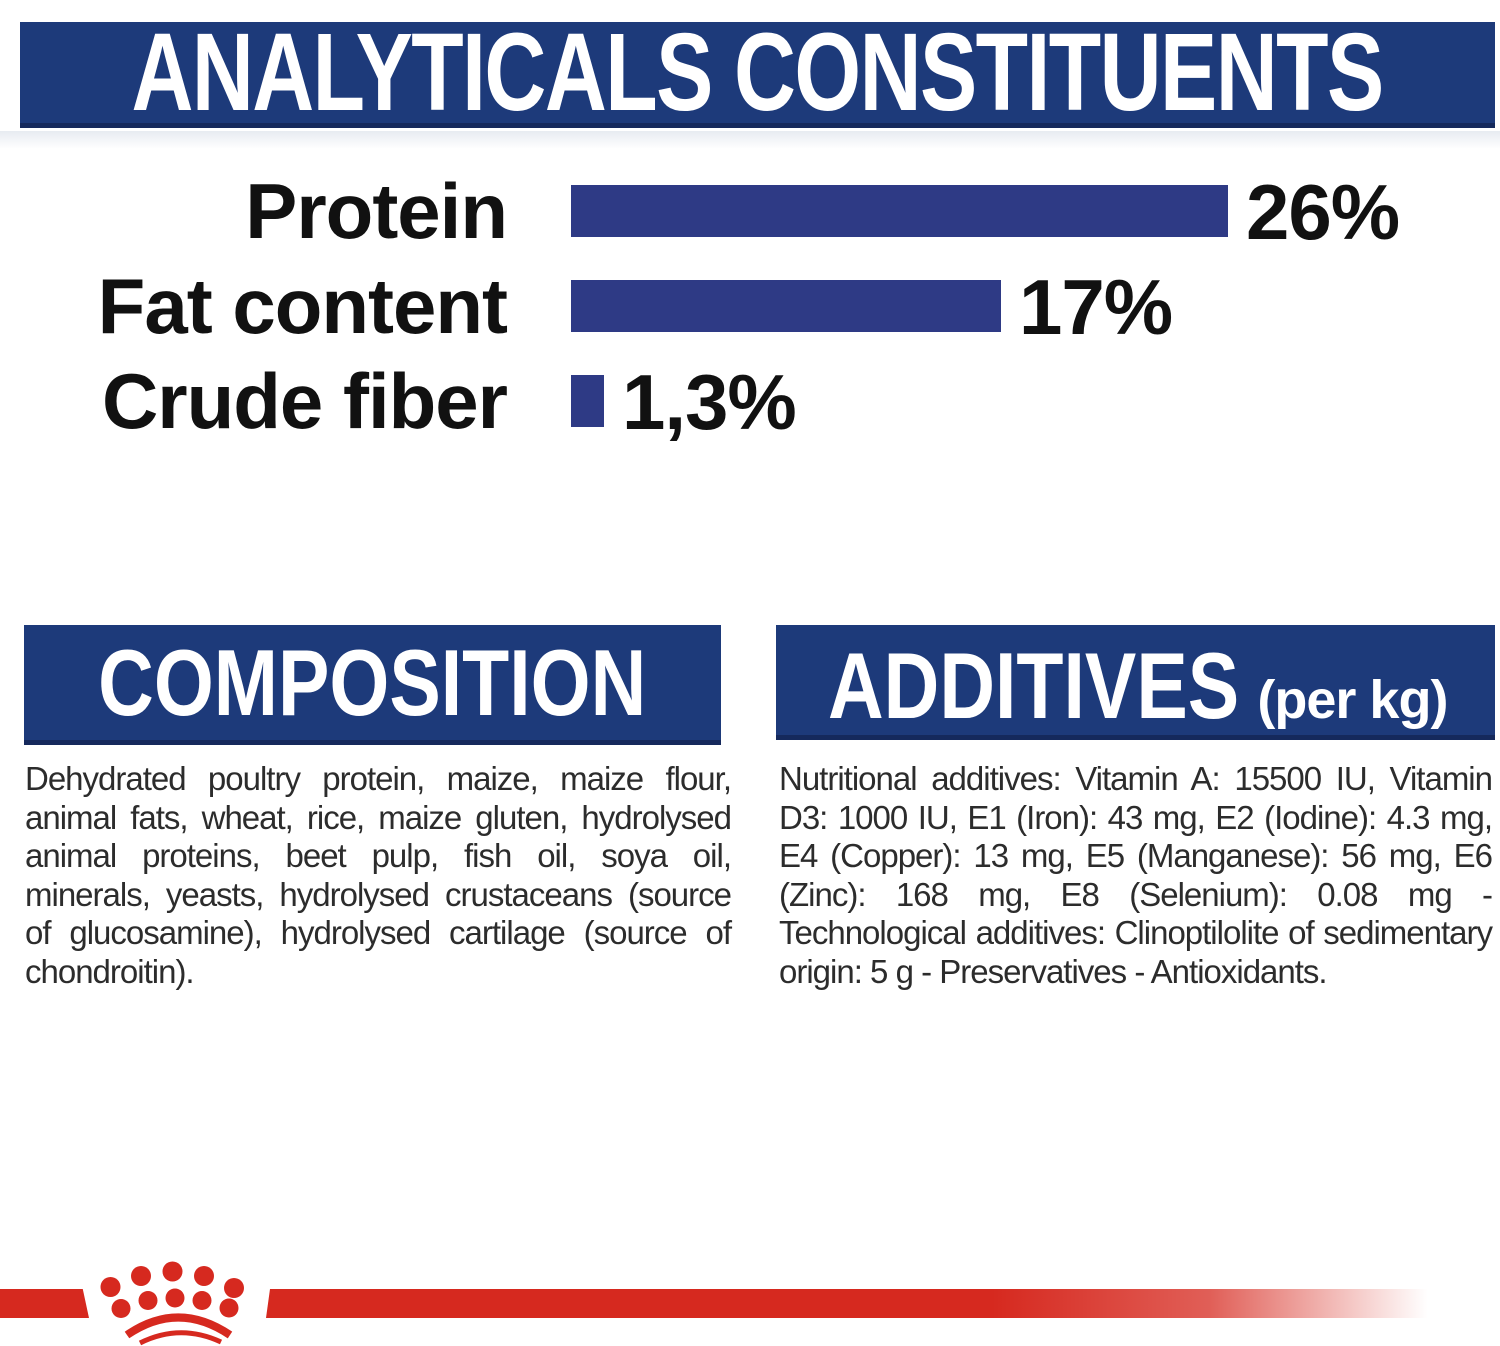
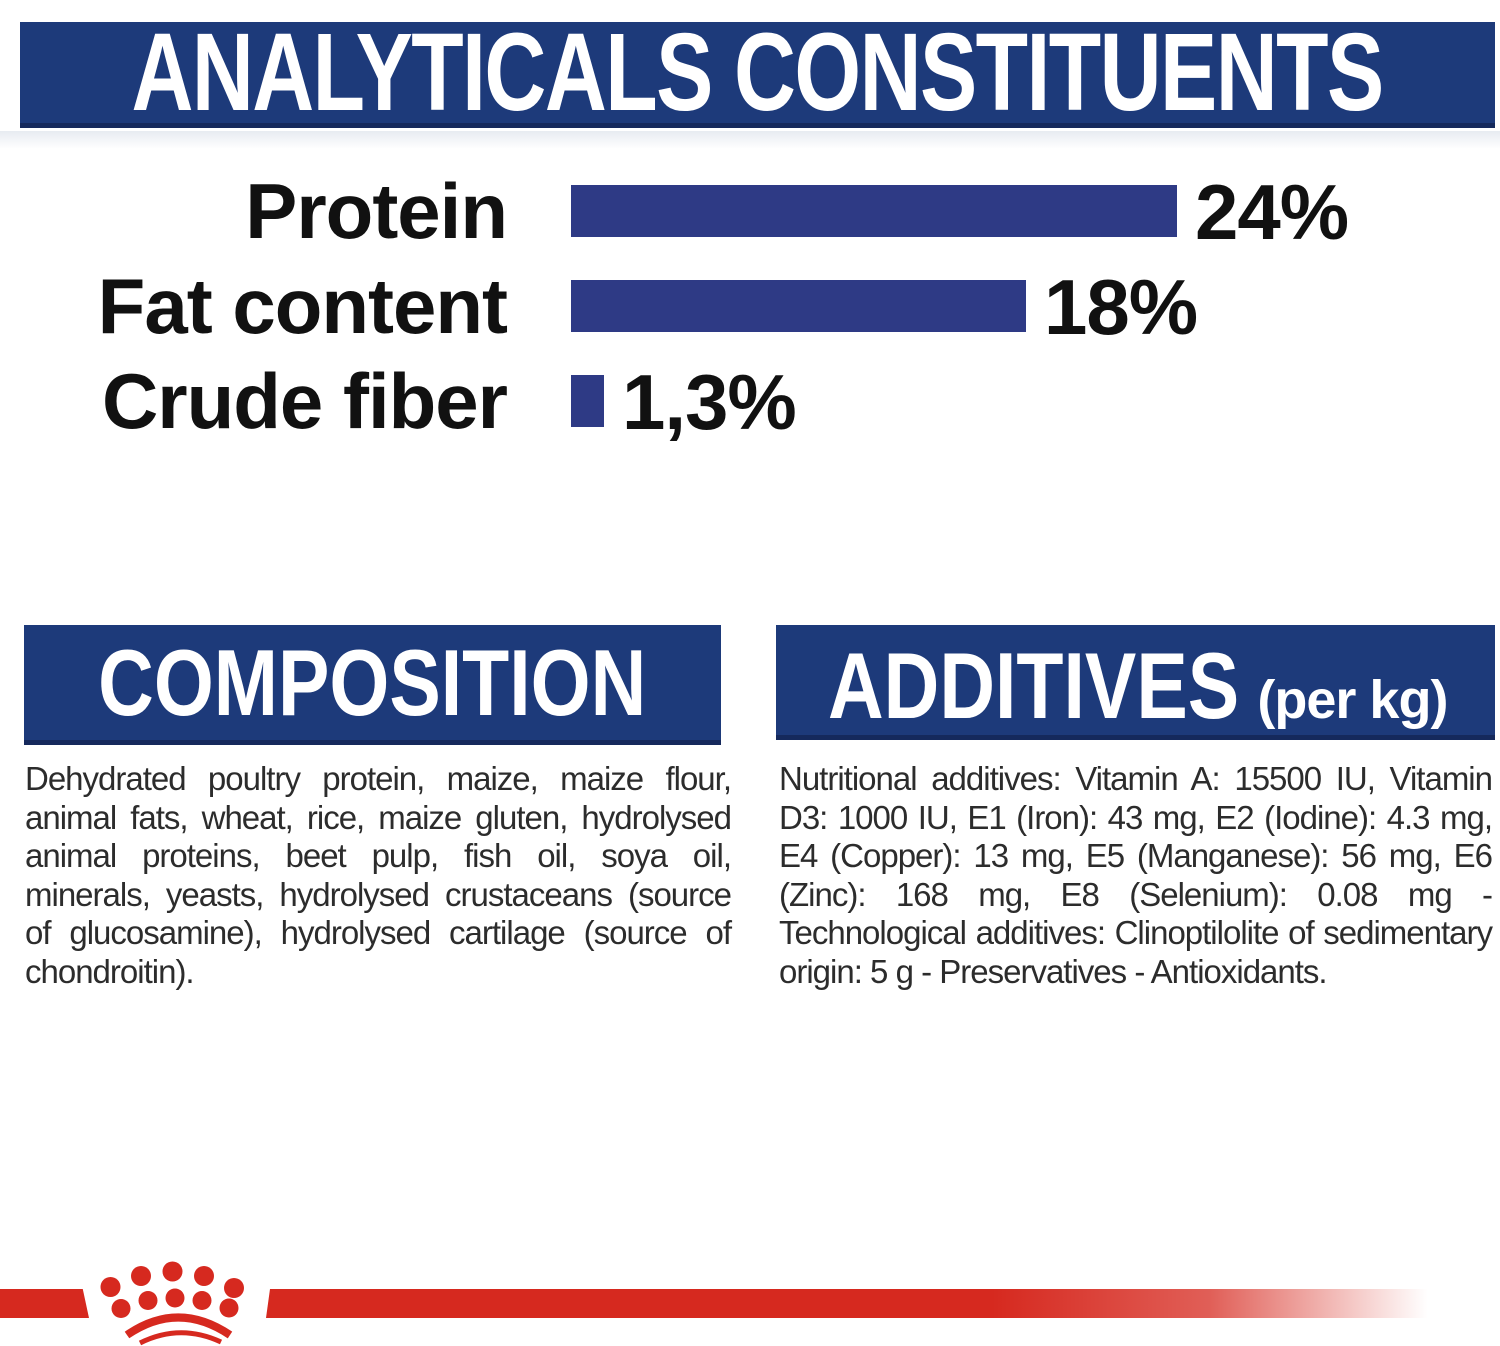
Protein: 26% -> 24%
Fat content: 17% -> 18%
